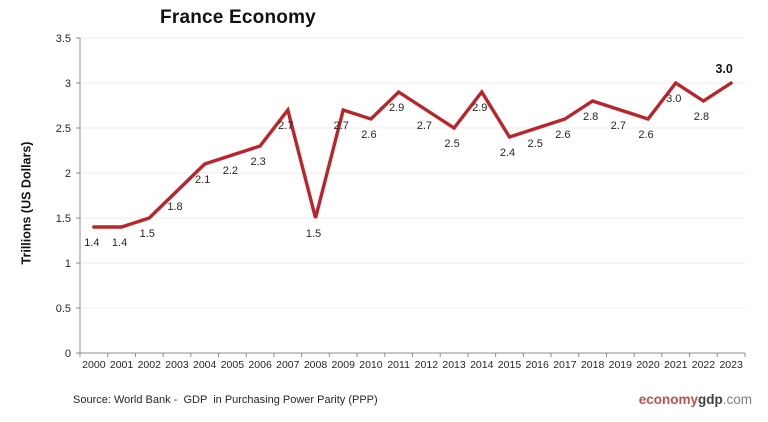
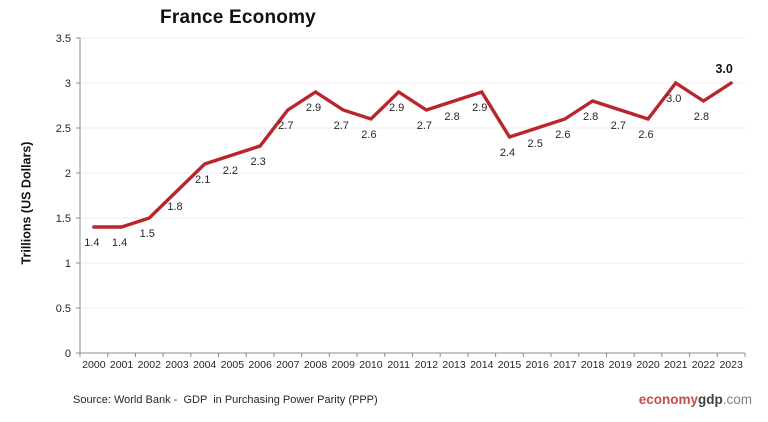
2008: 1.5 -> 2.9
2013: 2.5 -> 2.8
